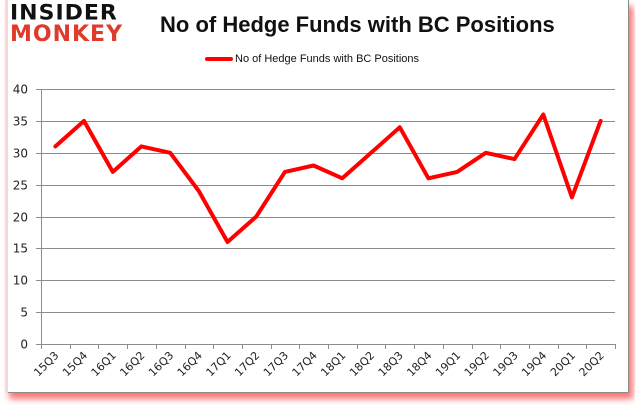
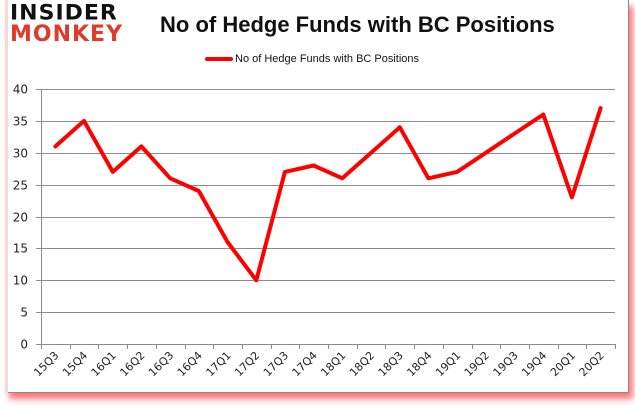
16Q3: 30 -> 26
17Q2: 20 -> 10
19Q3: 29 -> 33
20Q2: 35 -> 37
